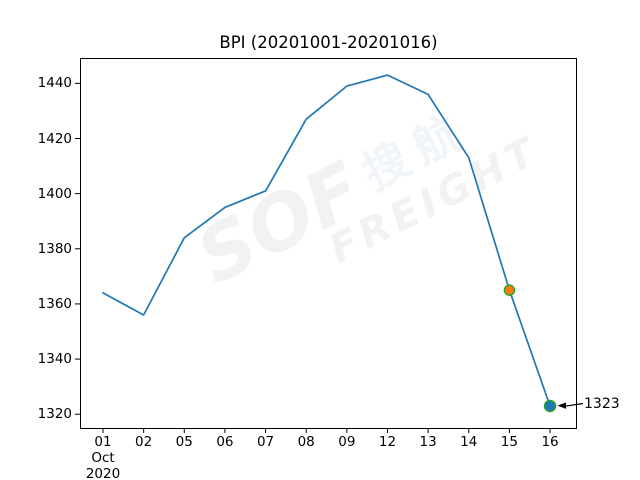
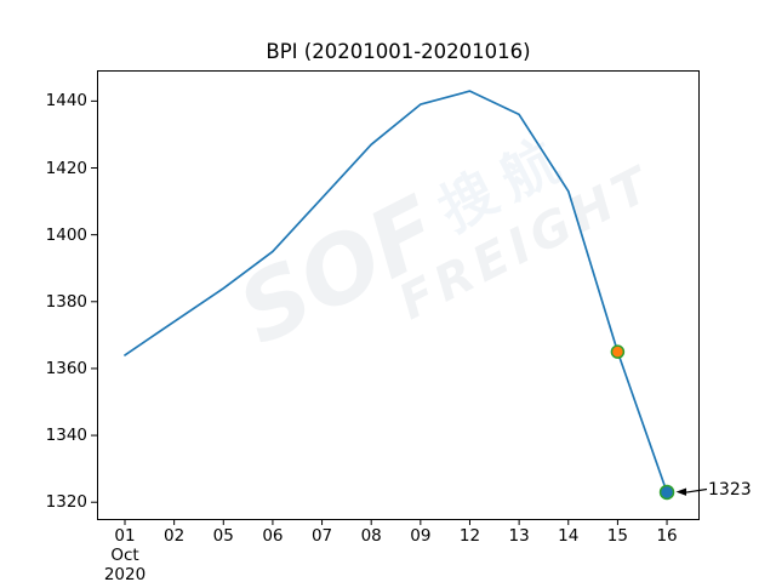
02: 1356 -> 1374
07: 1401 -> 1411
